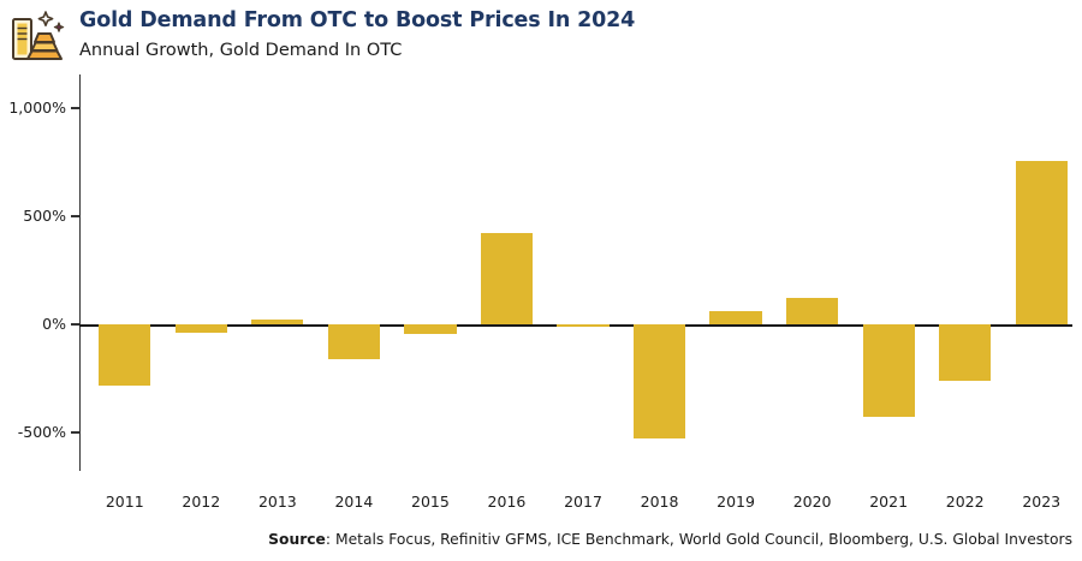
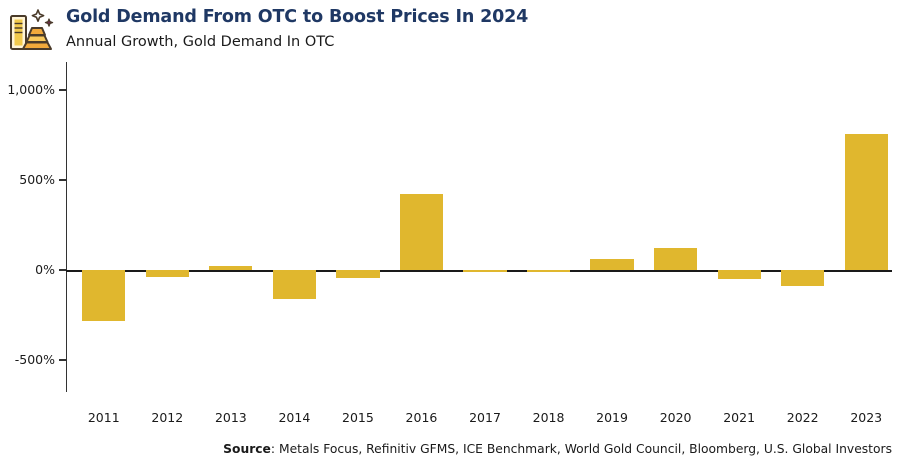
2018: -530% -> -10%
2021: -430% -> -50%
2022: -260% -> -90%
